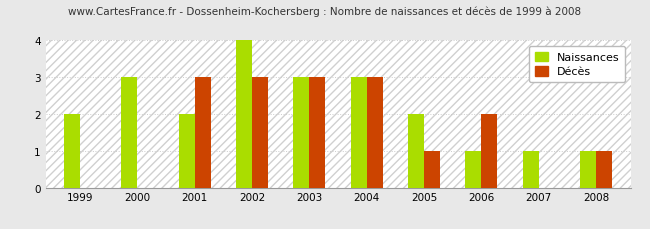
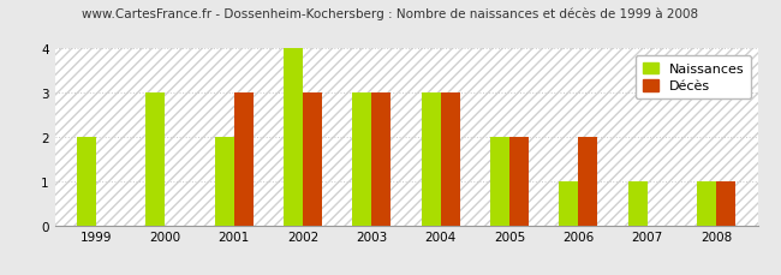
Décès/2005: 1 -> 2
